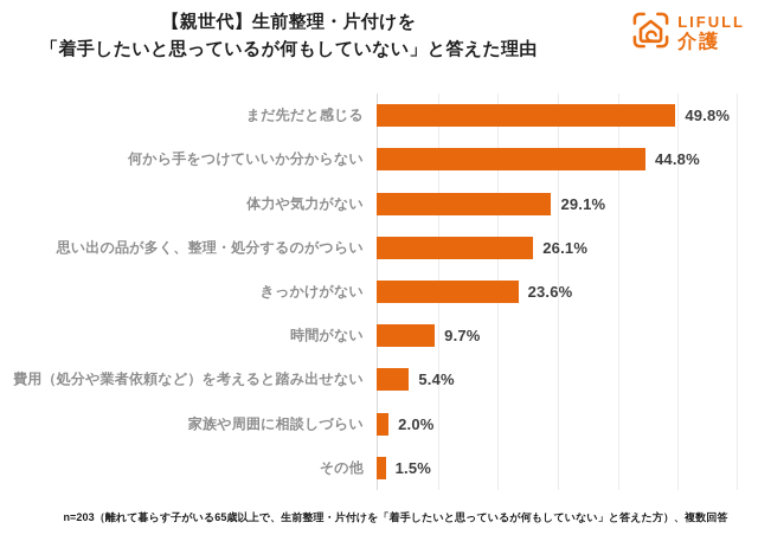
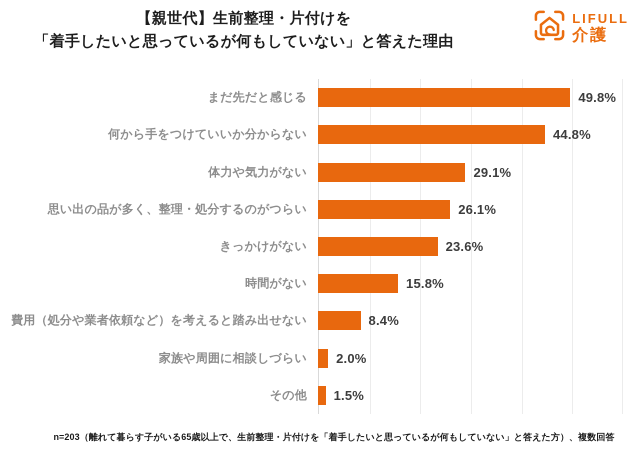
時間がない: 9.7% -> 15.8%
費用（処分や業者依頼など）を考えると踏み出せない: 5.4% -> 8.4%
